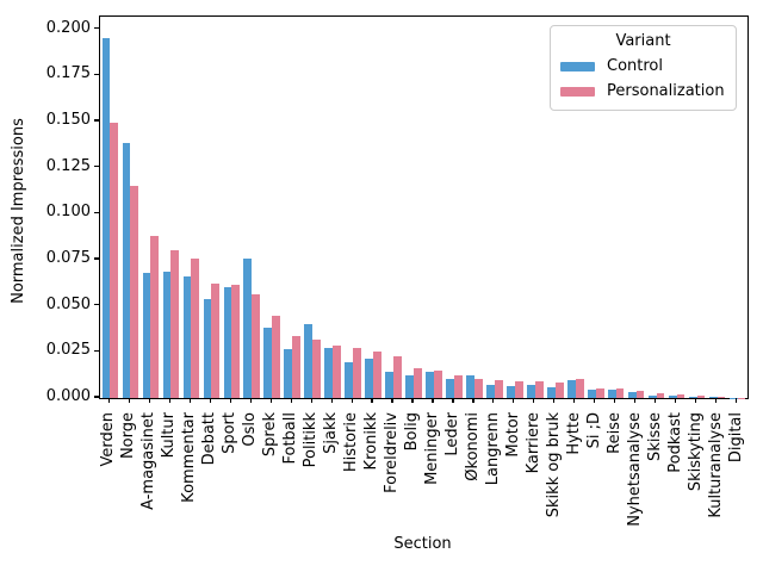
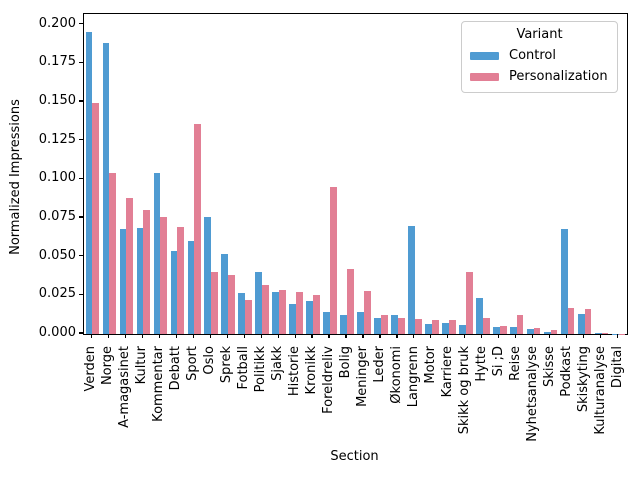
Control/Norge: 0.139 -> 0.188
Personalization/Norge: 0.115 -> 0.104
Control/Kommentar: 0.066 -> 0.104
Personalization/Debatt: 0.062 -> 0.069
Personalization/Sport: 0.061 -> 0.136
Personalization/Oslo: 0.057 -> 0.040
Control/Sprek: 0.038 -> 0.052
Personalization/Sprek: 0.045 -> 0.038
Personalization/Fotball: 0.034 -> 0.022
Personalization/Foreldreliv: 0.022 -> 0.095
Personalization/Bolig: 0.016 -> 0.042
Personalization/Meninger: 0.015 -> 0.028
Control/Langrenn: 0.007 -> 0.070
Personalization/Skikk og bruk: 0.008 -> 0.040
Control/Hytte: 0.009 -> 0.023
Personalization/Reise: 0.005 -> 0.012
Control/Podkast: 0.001 -> 0.068
Personalization/Podkast: 0.002 -> 0.017
Control/Skiskyting: 0.001 -> 0.013
Personalization/Skiskyting: 0.001 -> 0.016
